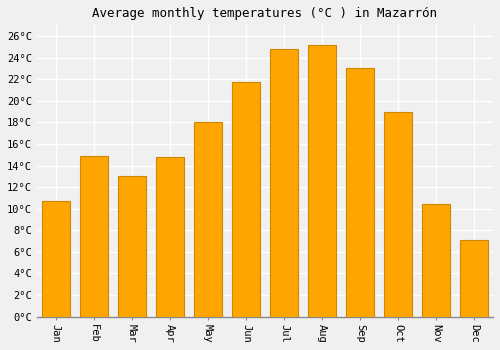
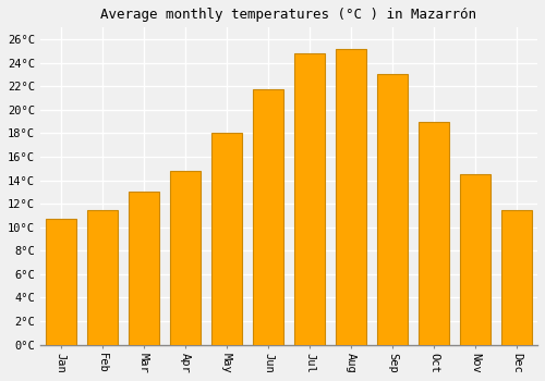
Feb: 14.9°C -> 11.5°C
Nov: 10.4°C -> 14.5°C
Dec: 7.1°C -> 11.5°C
